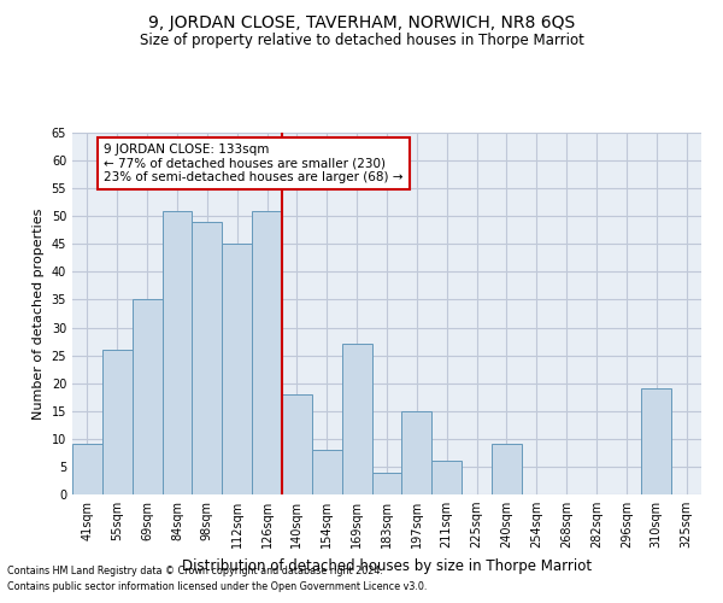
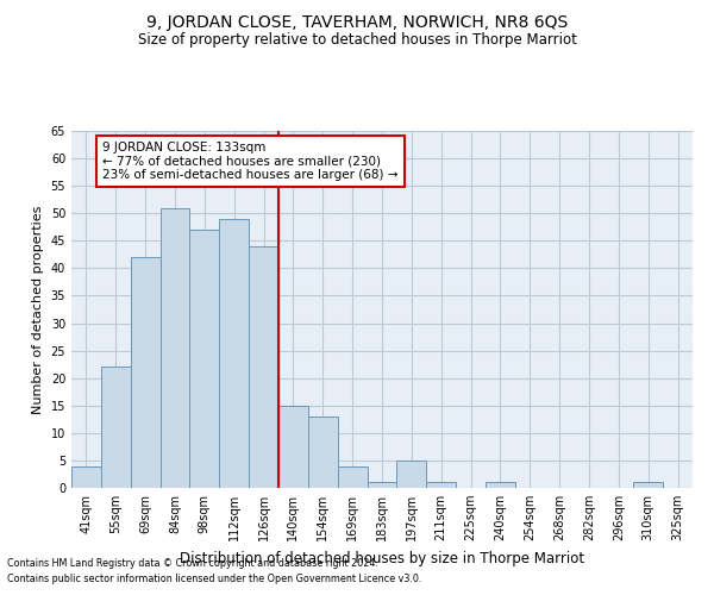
41sqm: 9 -> 4
55sqm: 26 -> 22
69sqm: 35 -> 42
98sqm: 49 -> 47
112sqm: 45 -> 49
126sqm: 51 -> 44
140sqm: 18 -> 15
154sqm: 8 -> 13
169sqm: 27 -> 4
183sqm: 4 -> 1
197sqm: 15 -> 5
211sqm: 6 -> 1
240sqm: 9 -> 1
310sqm: 19 -> 1
